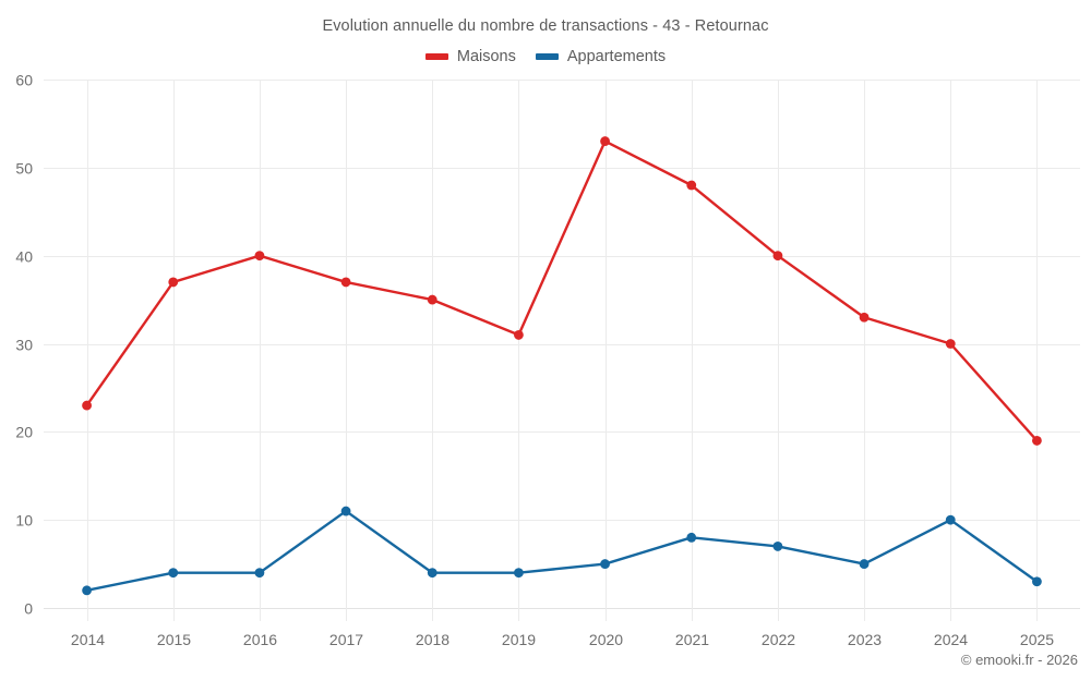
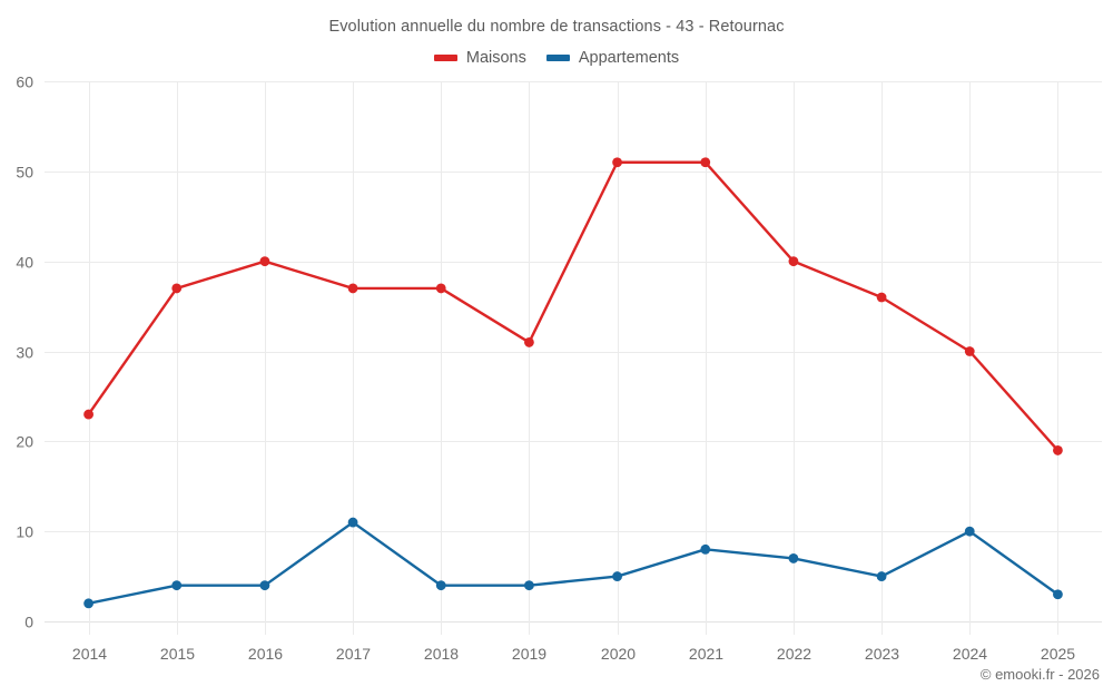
Maisons/2018: 35 -> 37
Maisons/2020: 53 -> 51
Maisons/2021: 48 -> 51
Maisons/2023: 33 -> 36
